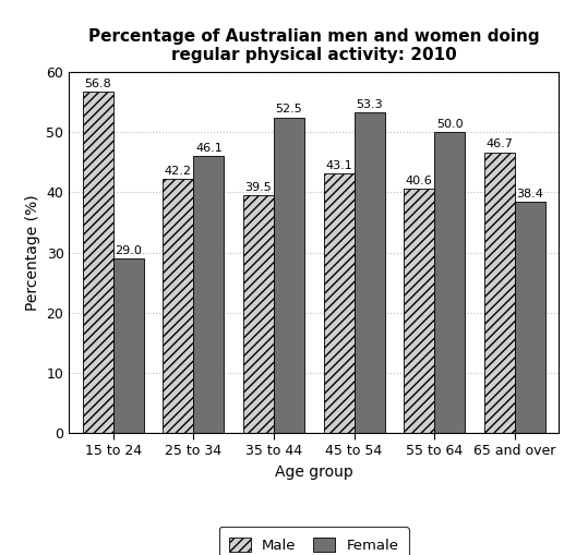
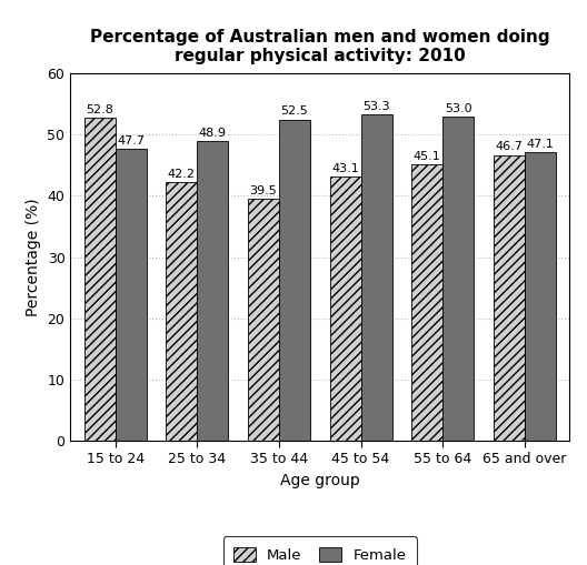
Male/15 to 24: 56.8 -> 52.8
Female/15 to 24: 29.0 -> 47.7
Female/25 to 34: 46.1 -> 48.9
Male/55 to 64: 40.6 -> 45.1
Female/55 to 64: 50.0 -> 53.0
Female/65 and over: 38.4 -> 47.1
